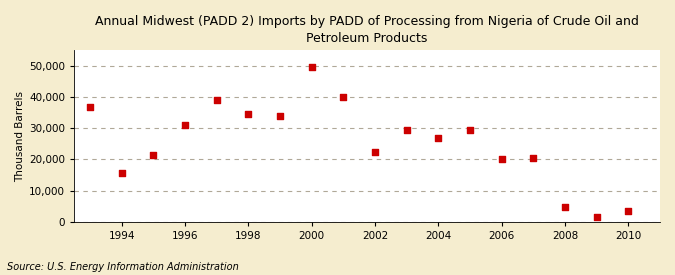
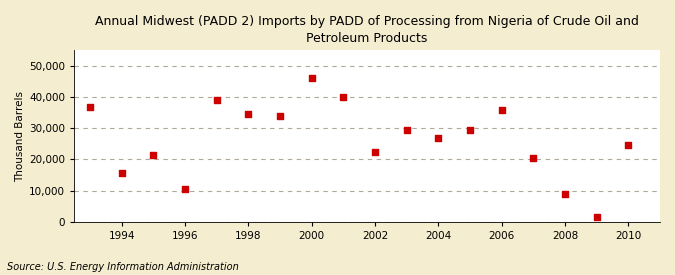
1996: 31,000 -> 10,500
2000: 49,800 -> 46,000
2006: 20,000 -> 36,000
2008: 4,800 -> 9,000
2010: 3,300 -> 24,500
